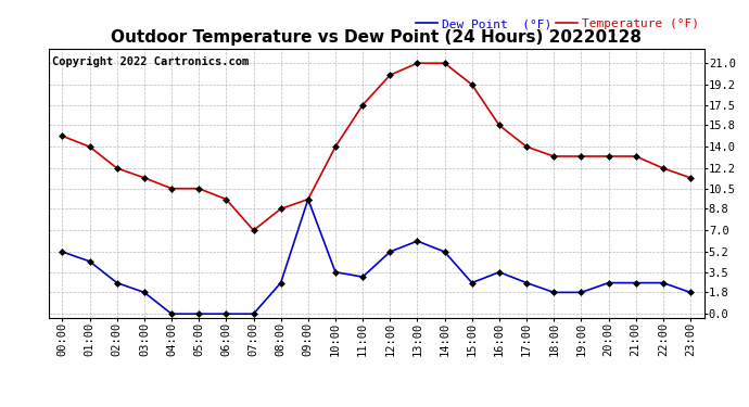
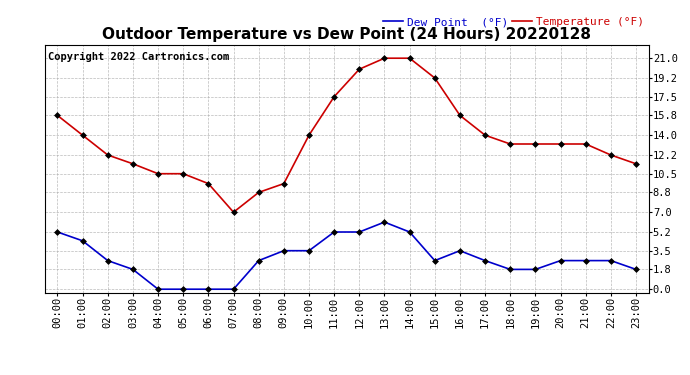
Temperature (°F)/00:00: 14.9 -> 15.8
Dew Point (°F)/09:00: 9.6 -> 3.5
Dew Point (°F)/11:00: 3.1 -> 5.2
